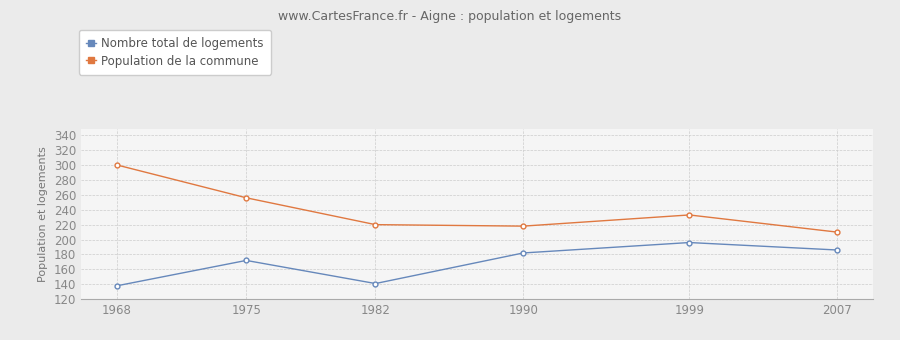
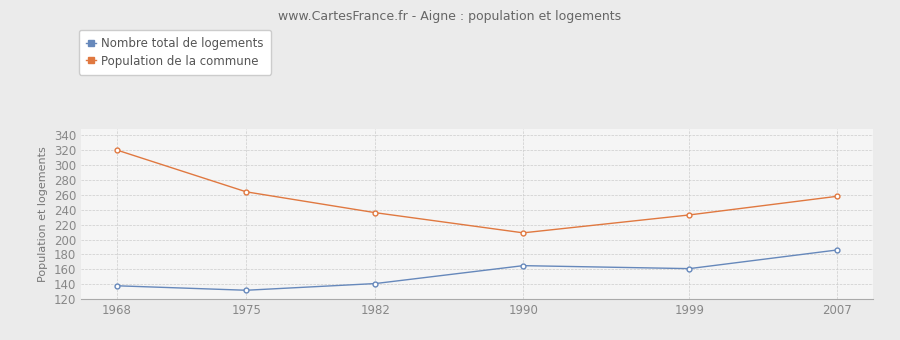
Population de la commune/1968: 300 -> 320
Nombre total de logements/1975: 172 -> 132
Population de la commune/1975: 256 -> 264
Population de la commune/1982: 220 -> 236
Nombre total de logements/1990: 182 -> 165
Population de la commune/1990: 218 -> 209
Nombre total de logements/1999: 196 -> 161
Population de la commune/2007: 210 -> 258
